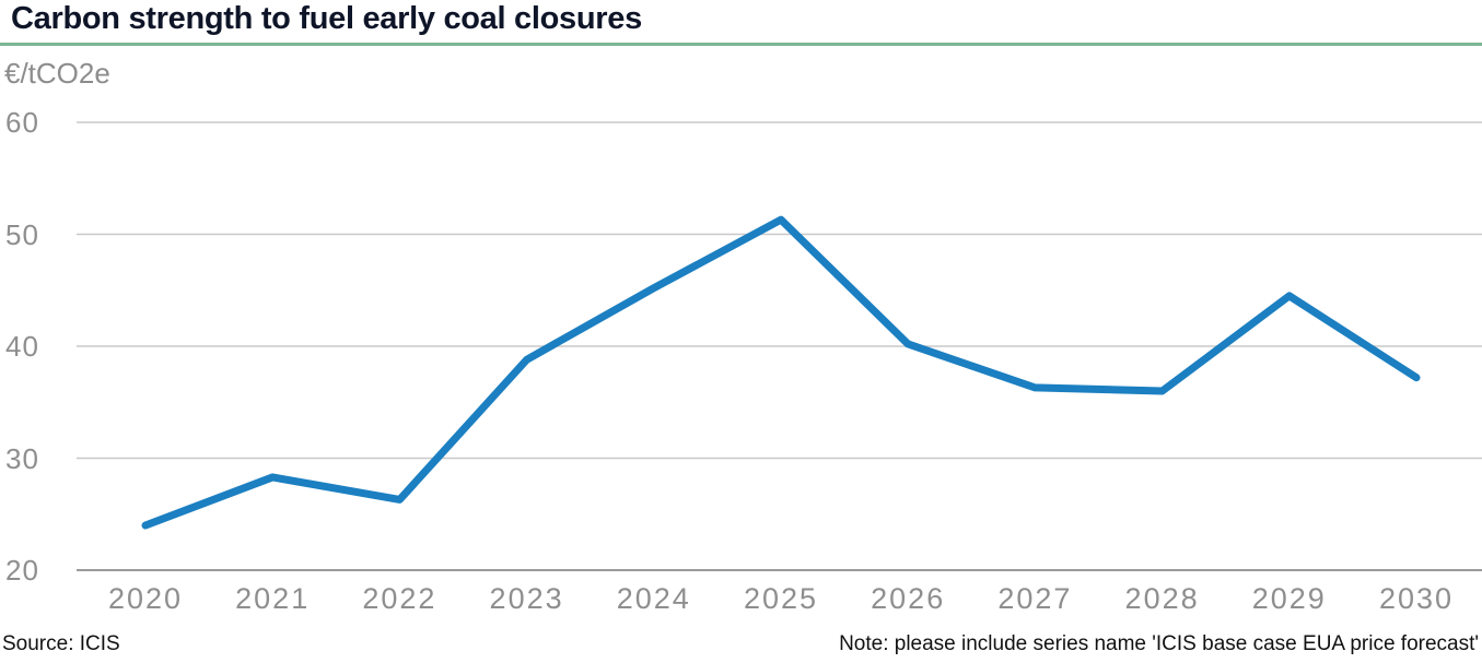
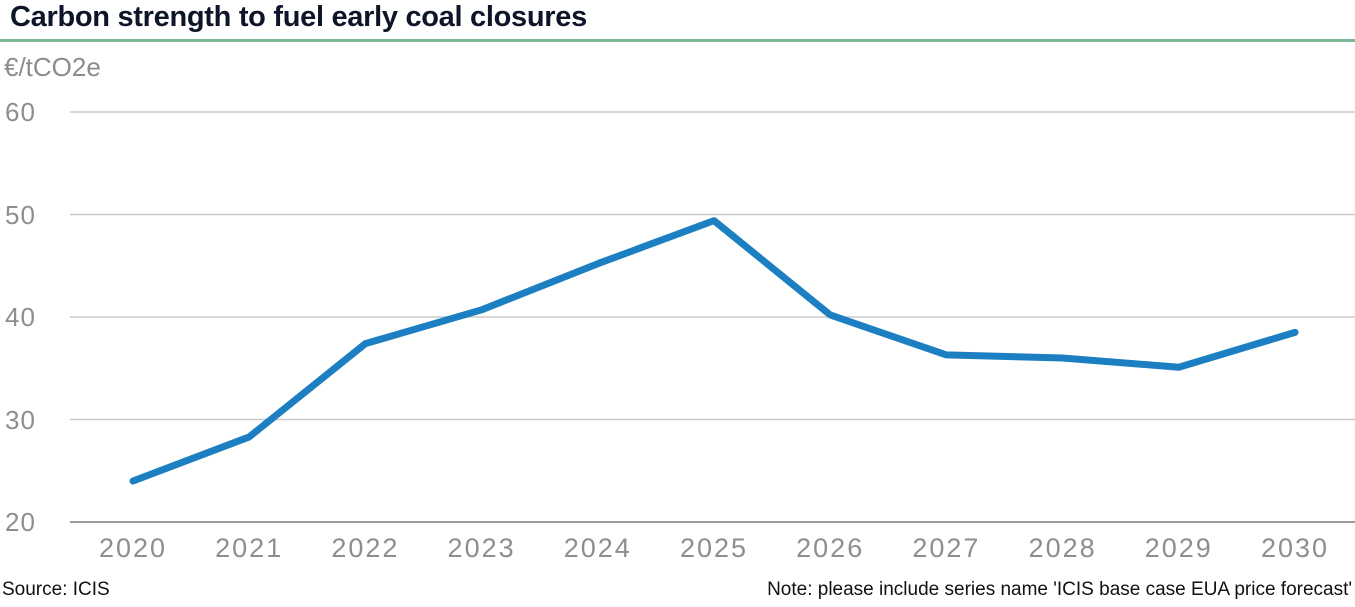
2022: 26.3 -> 37.4
2023: 38.8 -> 40.7
2025: 51.3 -> 49.4
2029: 44.5 -> 35.1
2030: 37.2 -> 38.5
